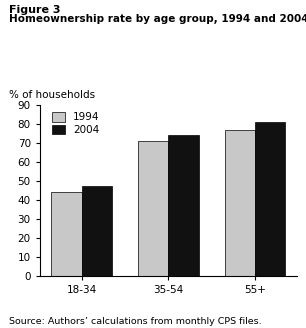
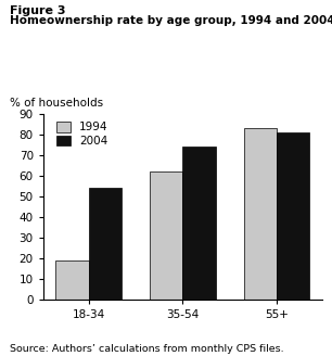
1994/18-34: 44 -> 19
2004/18-34: 47 -> 54
1994/35-54: 71 -> 62
1994/55+: 77 -> 83
